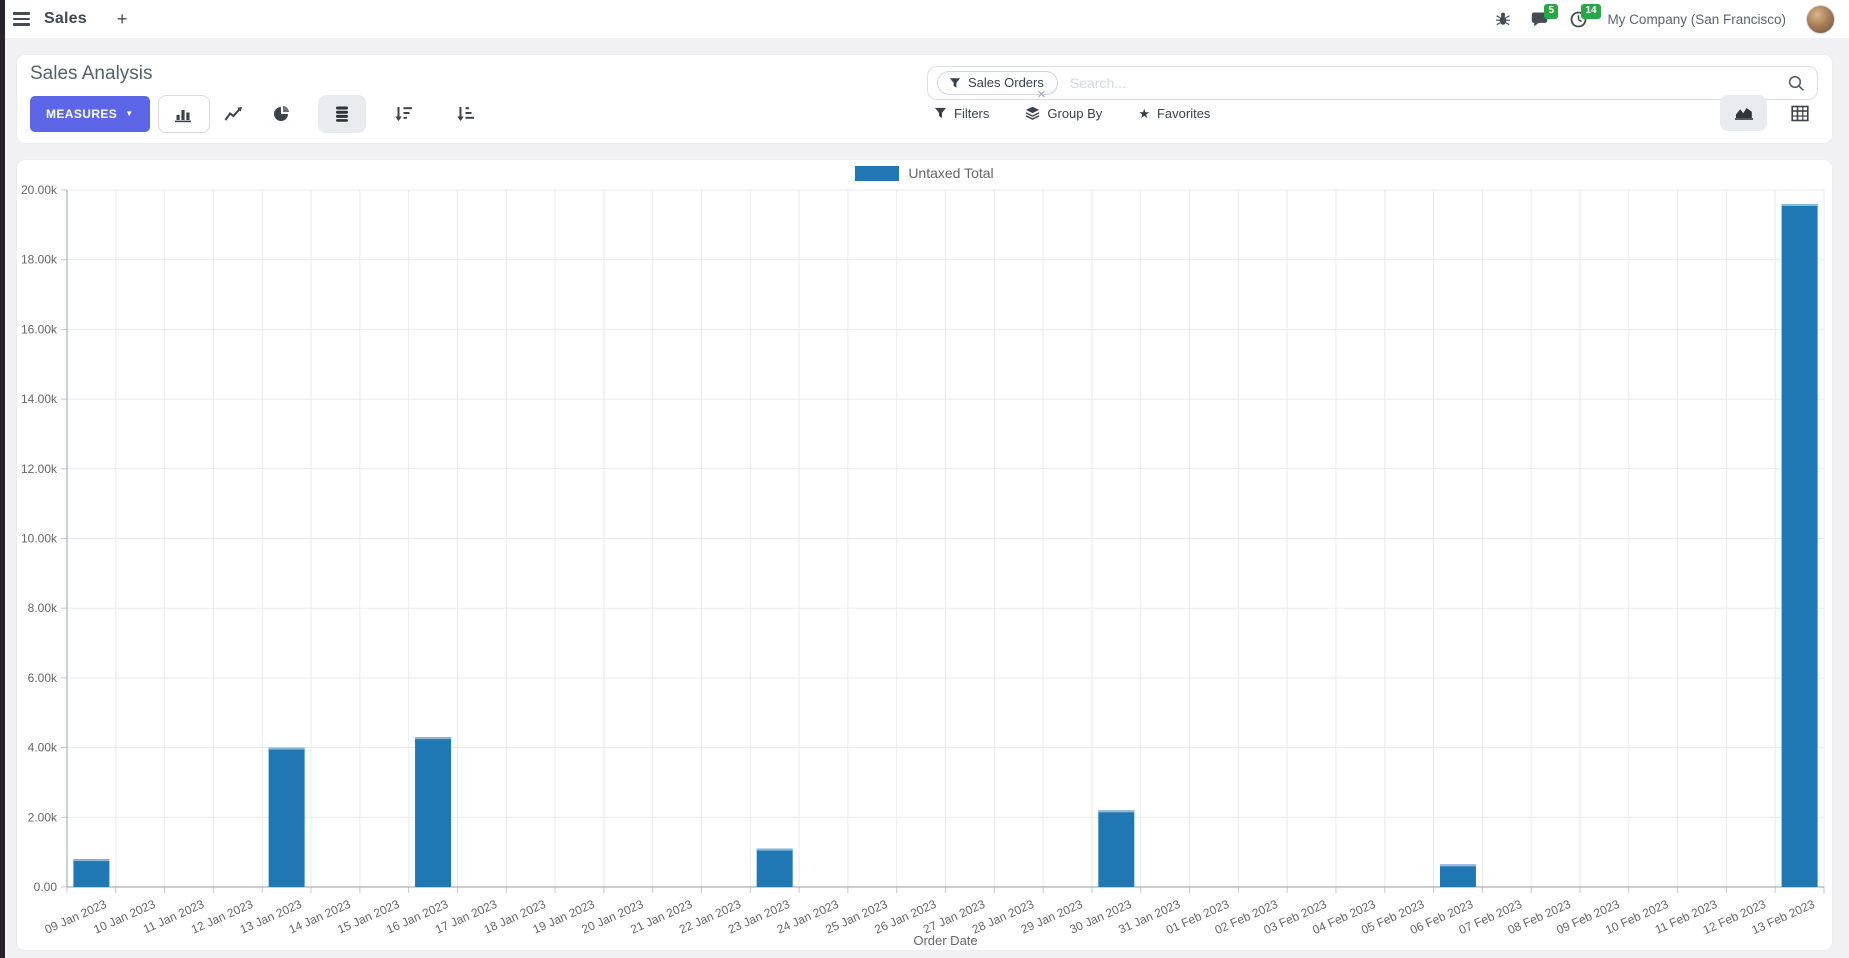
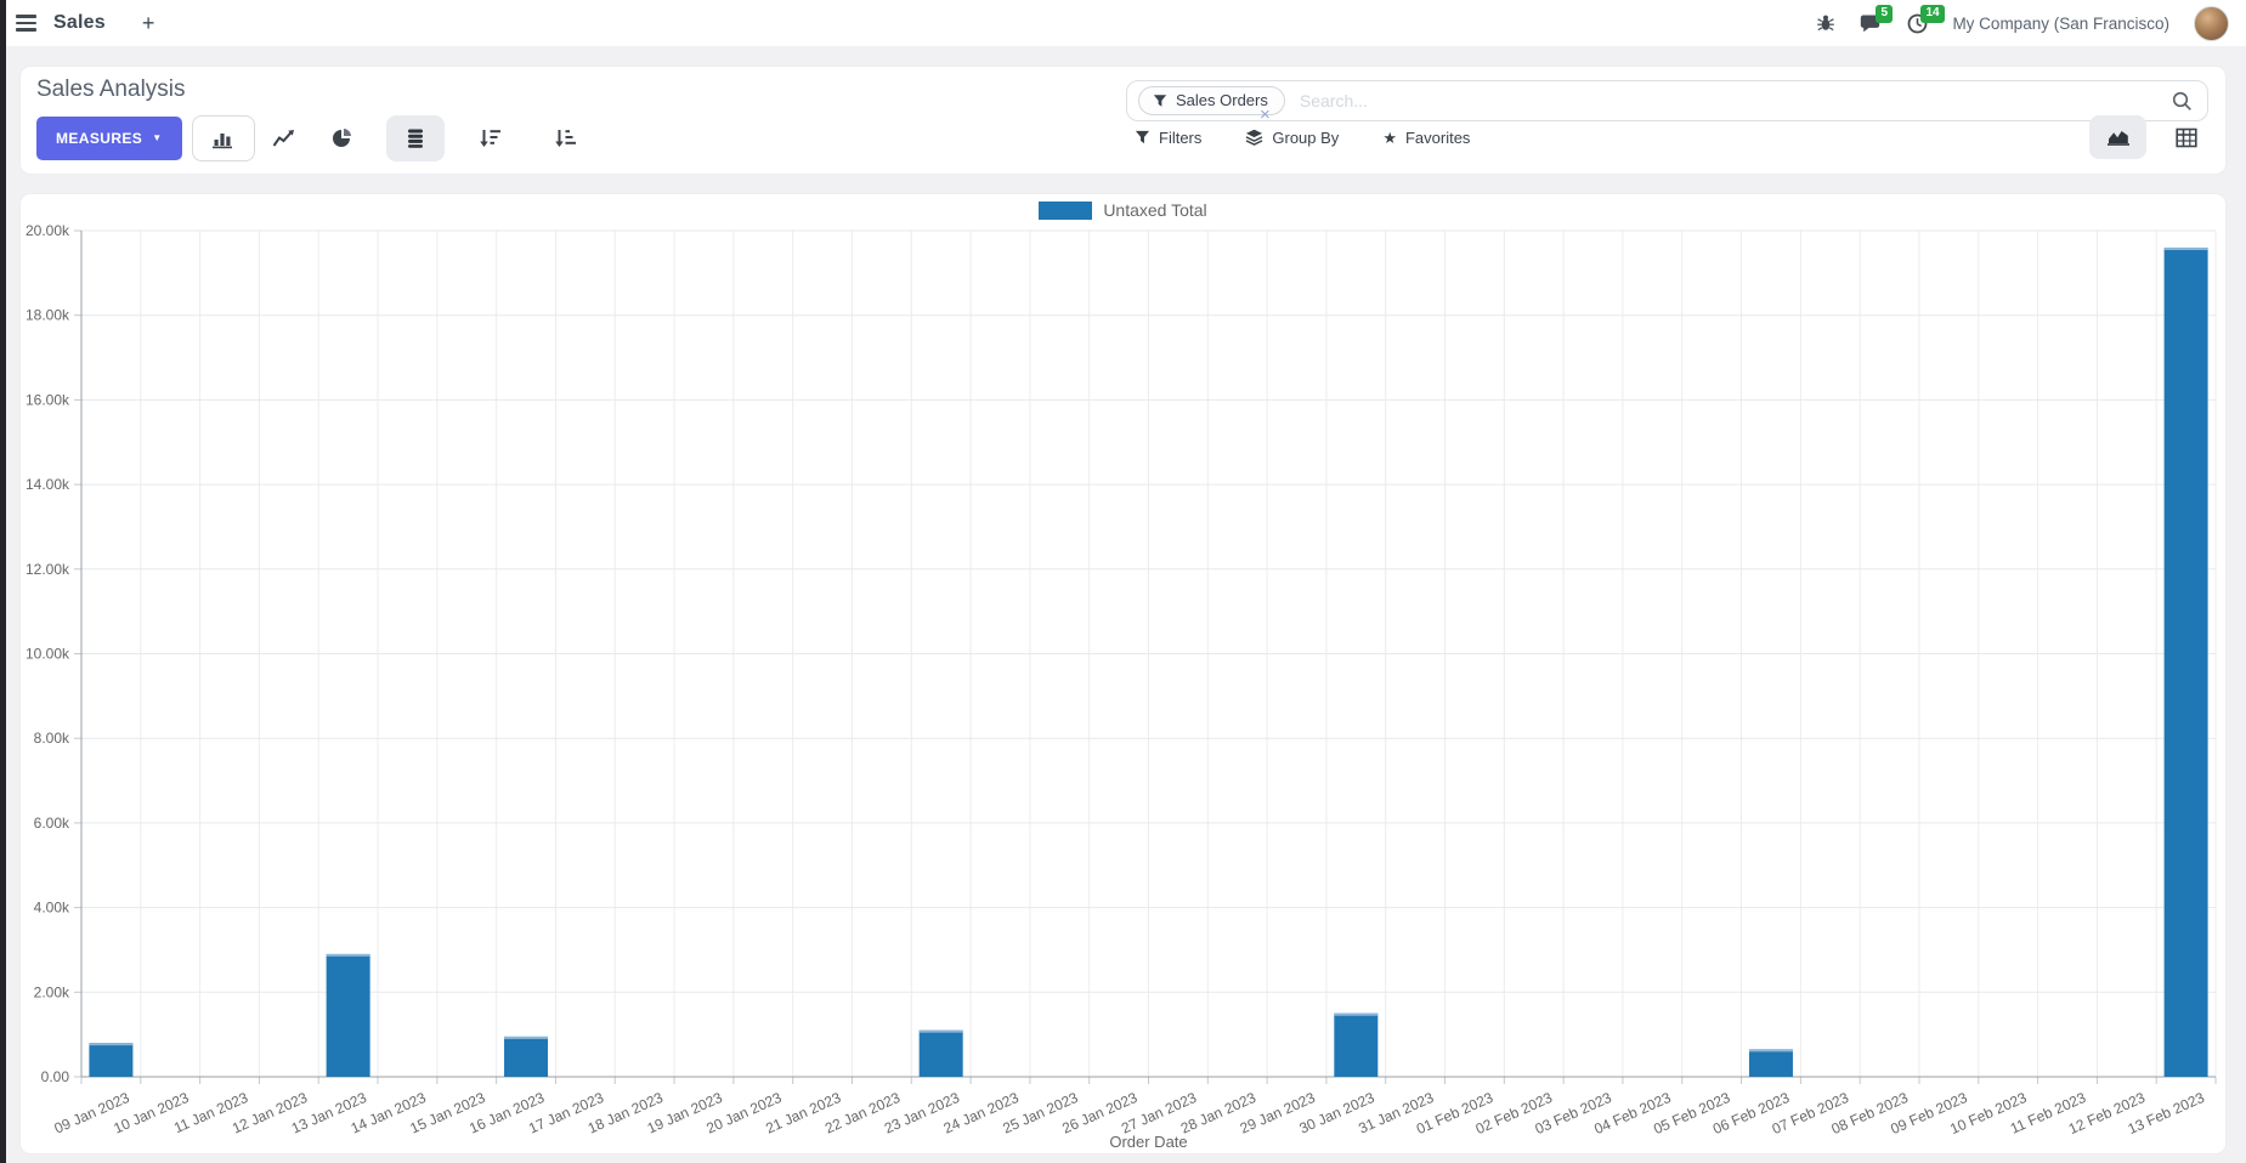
13 Jan 2023: 4.0k -> 2.9k
16 Jan 2023: 4.3k -> 1.0k
30 Jan 2023: 2.2k -> 1.5k
